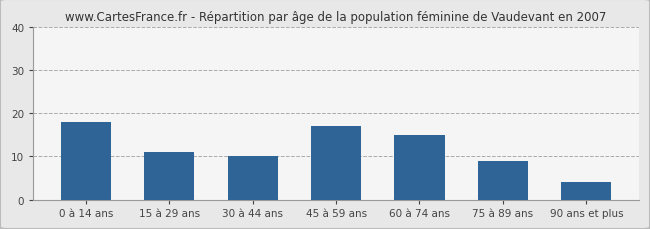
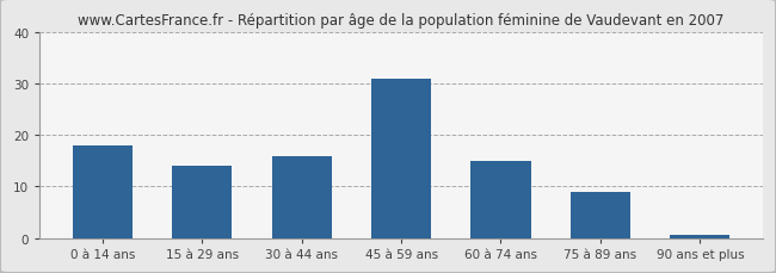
15 à 29 ans: 11.0 -> 14.0
30 à 44 ans: 10.0 -> 16.0
45 à 59 ans: 17.0 -> 31.0
90 ans et plus: 4.0 -> 0.5
